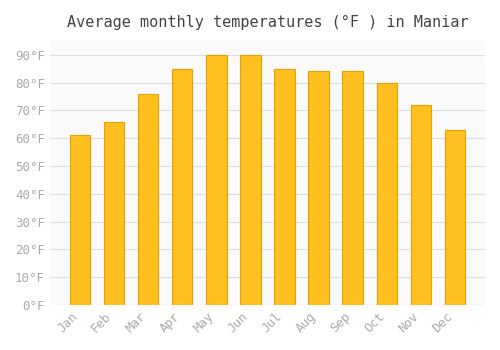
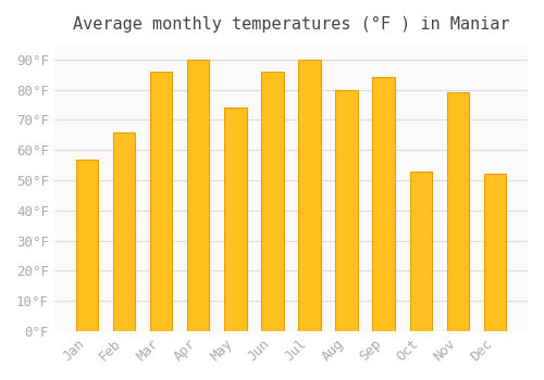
Jan: 61°F -> 57°F
Mar: 76°F -> 86°F
Apr: 85°F -> 90°F
May: 90°F -> 74°F
Jun: 90°F -> 86°F
Jul: 85°F -> 90°F
Aug: 84°F -> 80°F
Oct: 80°F -> 53°F
Nov: 72°F -> 79°F
Dec: 63°F -> 52°F
